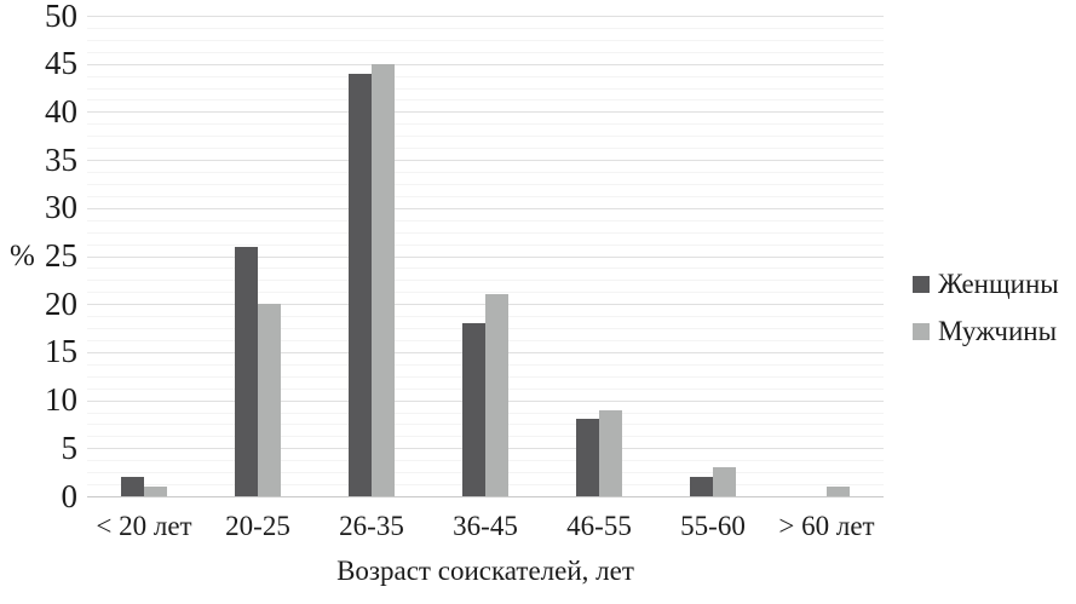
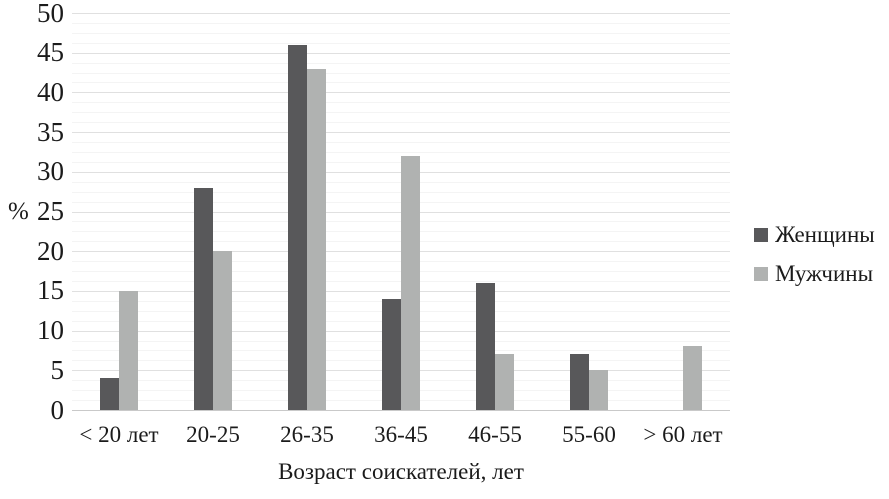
Женщины/< 20 лет: 2 -> 4
Мужчины/< 20 лет: 1 -> 15
Женщины/20-25: 26 -> 28
Женщины/26-35: 44 -> 46
Мужчины/26-35: 45 -> 43
Женщины/36-45: 18 -> 14
Мужчины/36-45: 21 -> 32
Женщины/46-55: 8 -> 16
Мужчины/46-55: 9 -> 7
Женщины/55-60: 2 -> 7
Мужчины/55-60: 3 -> 5
Мужчины/> 60 лет: 1 -> 8
